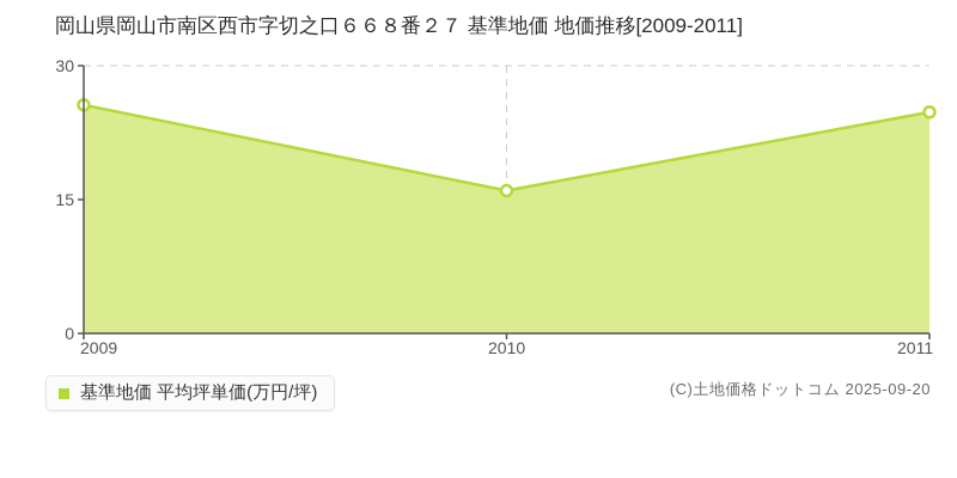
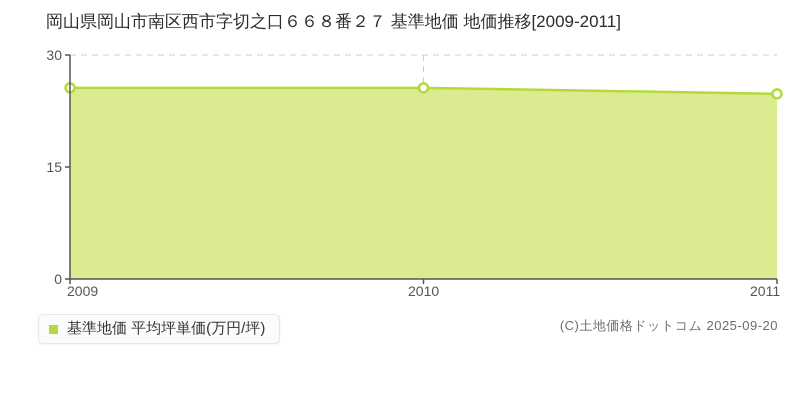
2010: 16 -> 26
